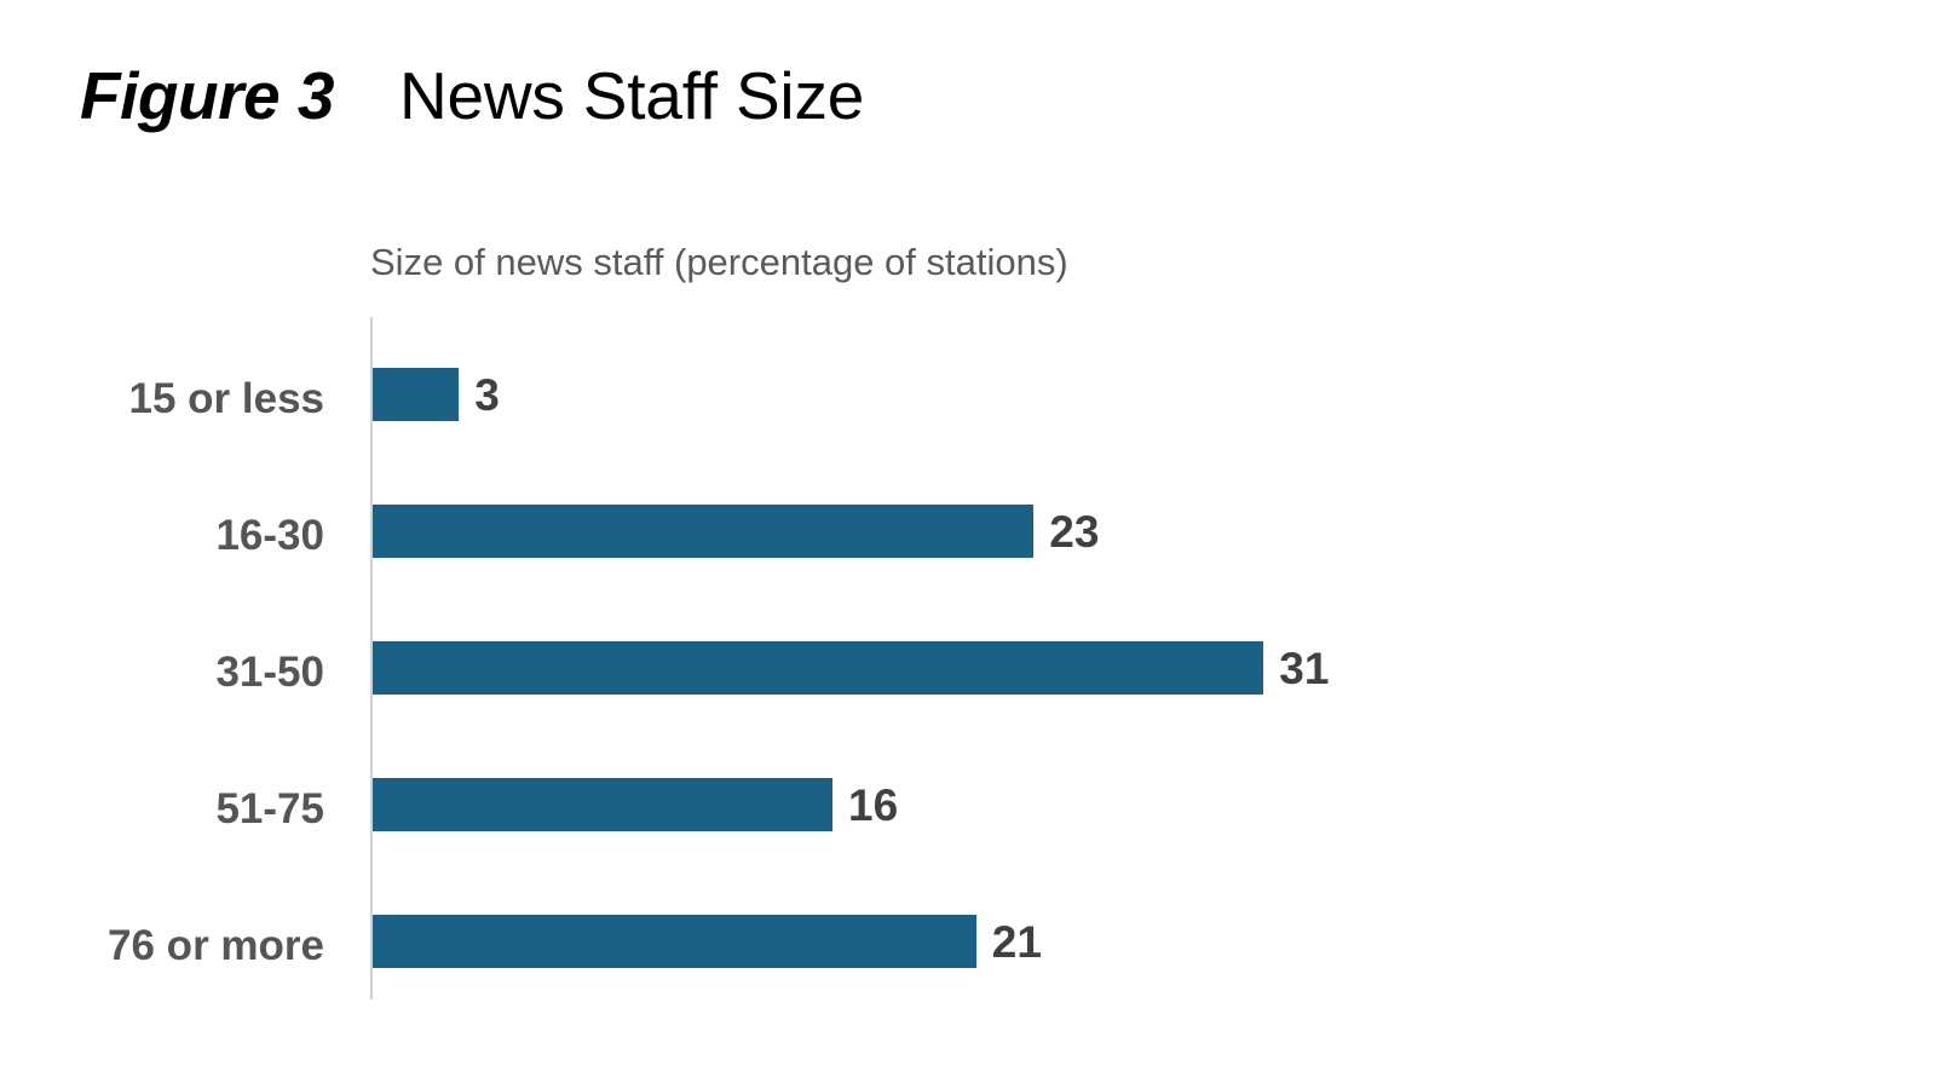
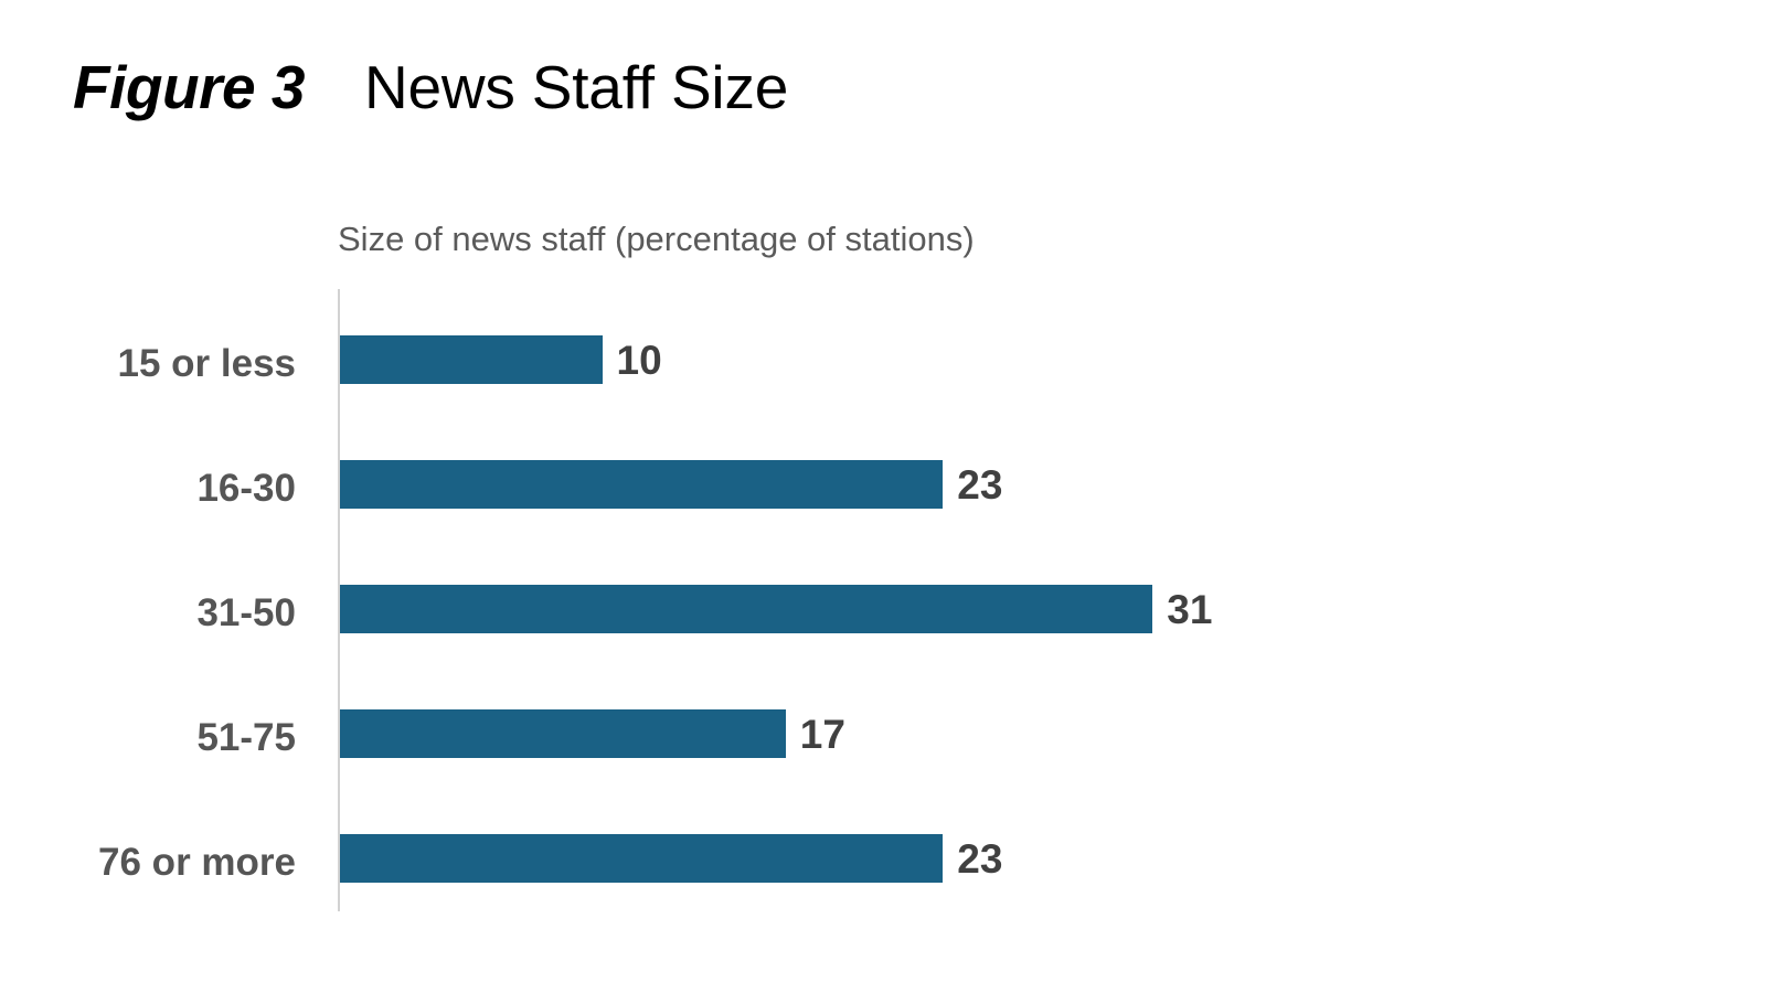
15 or less: 3 -> 10
51-75: 16 -> 17
76 or more: 21 -> 23
